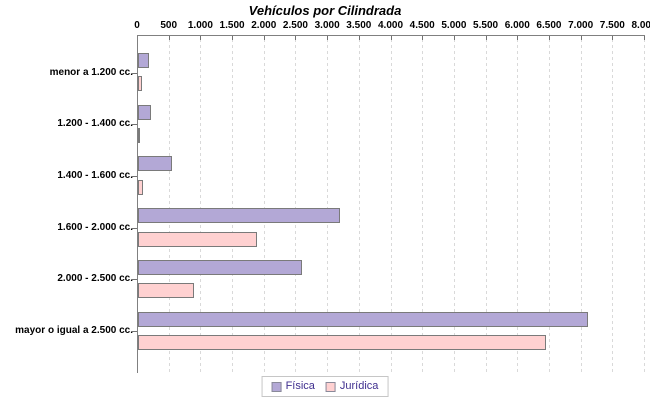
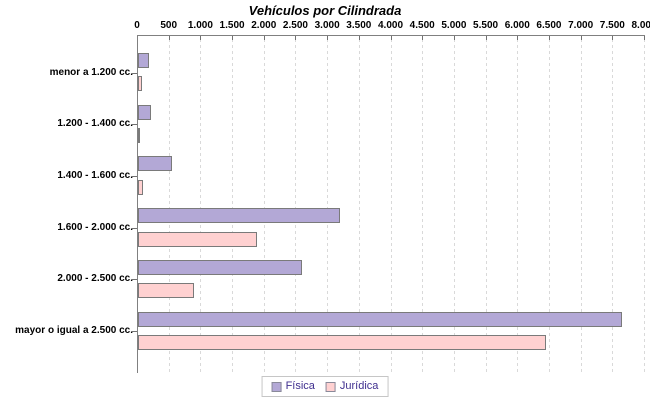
Física/mayor o igual a 2.500 cc.: 7100 -> 7600
